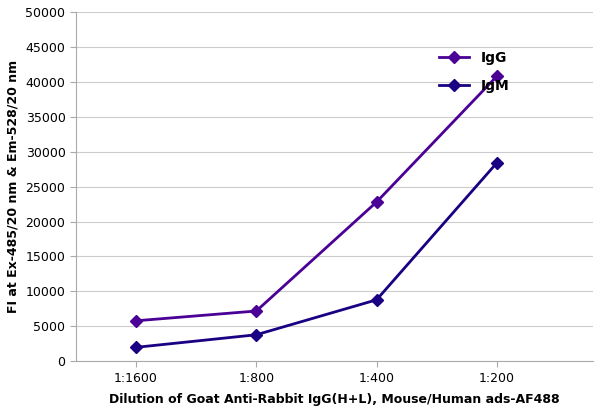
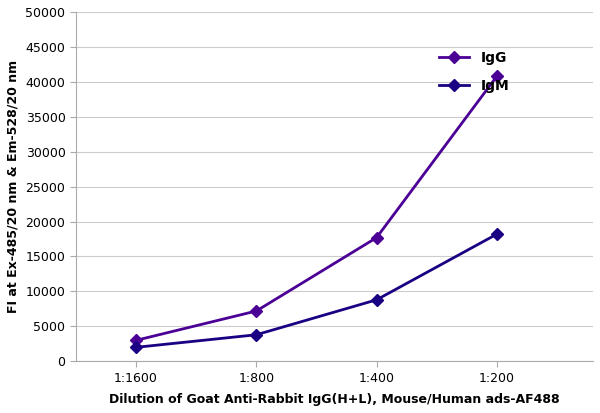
IgG/1:1600: 5800 -> 3000
IgG/1:400: 22800 -> 17700
IgM/1:200: 28400 -> 18200
